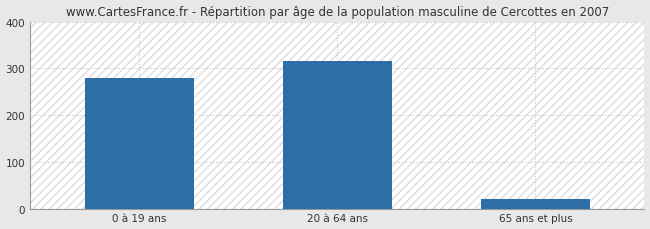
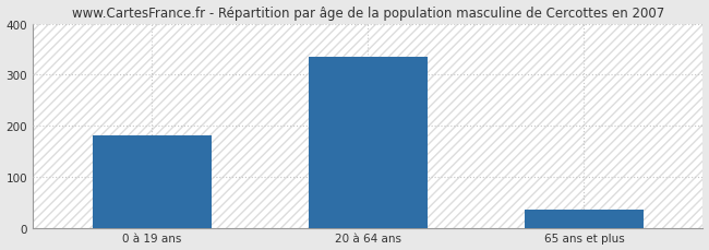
0 à 19 ans: 280 -> 180
20 à 64 ans: 315 -> 335
65 ans et plus: 20 -> 35
